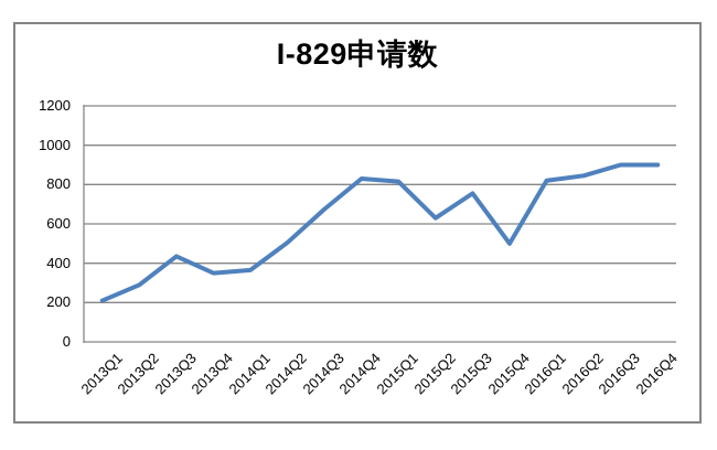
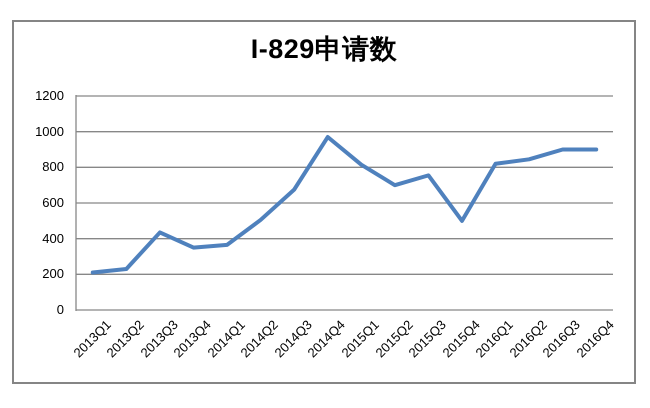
2013Q2: 290 -> 230
2014Q4: 830 -> 970
2015Q2: 630 -> 700
